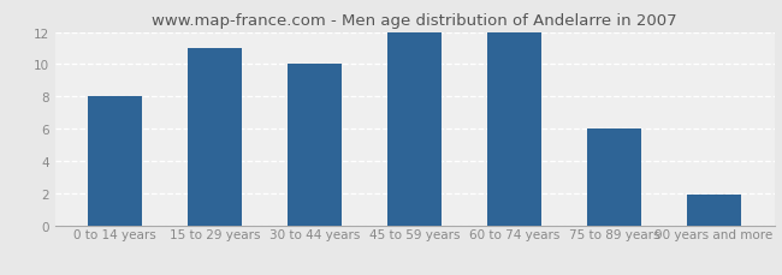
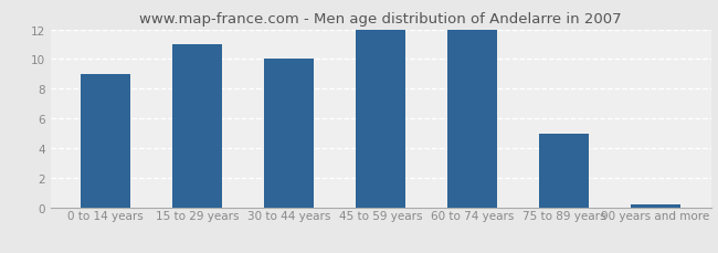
0 to 14 years: 8.0 -> 9.0
75 to 89 years: 6.0 -> 5.0
90 years and more: 1.9 -> 0.2
